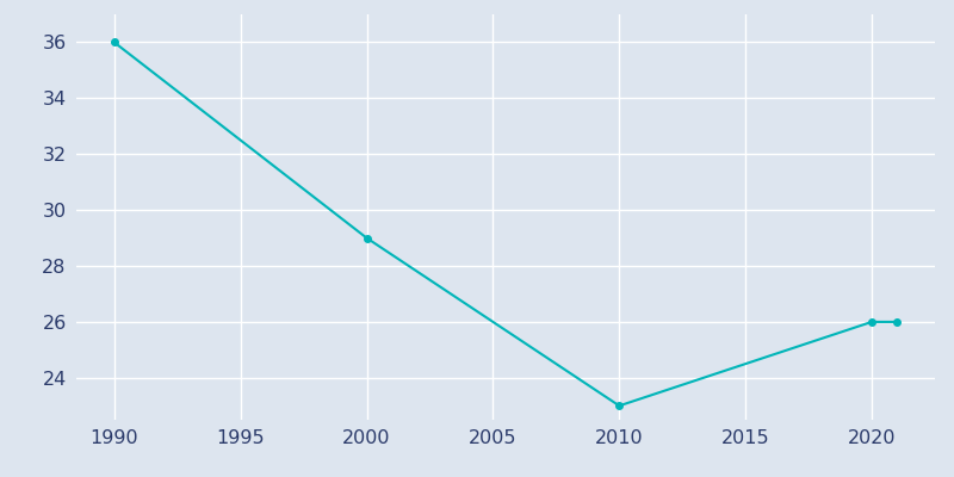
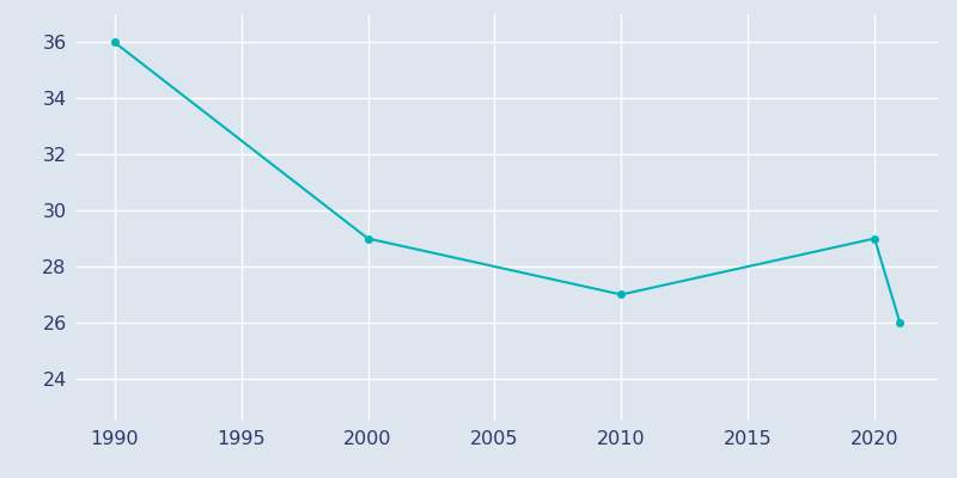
2010: 23 -> 27
2020: 26 -> 29
